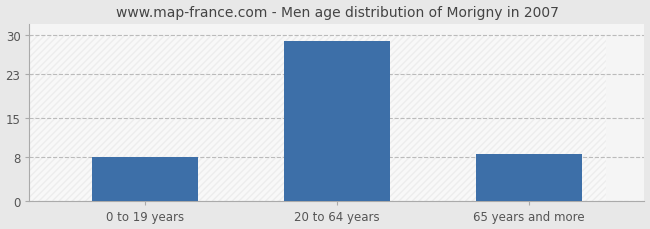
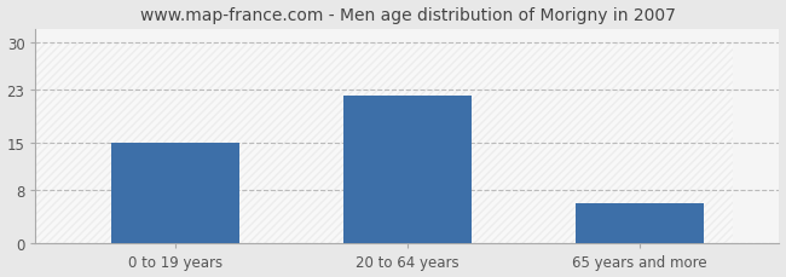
0 to 19 years: 8.0 -> 15.0
20 to 64 years: 29.0 -> 22.0
65 years and more: 8.5 -> 6.0
